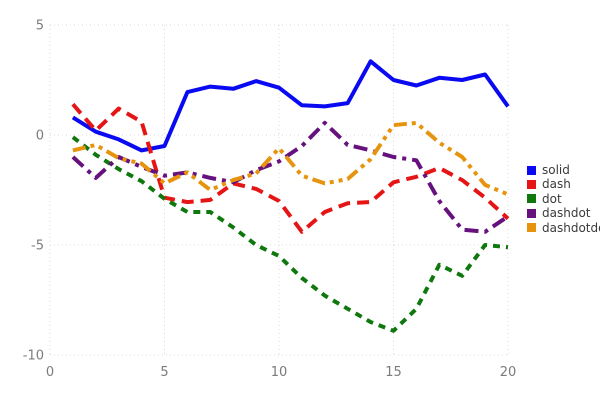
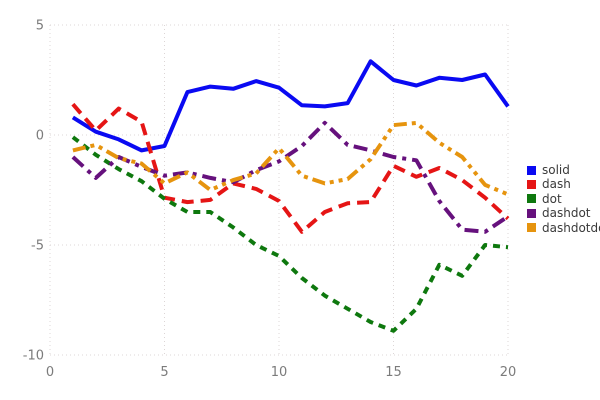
dash/15: -2.1 -> -1.4
